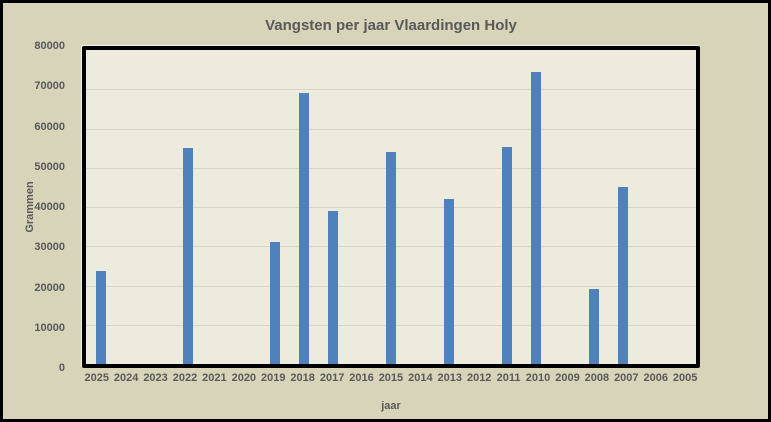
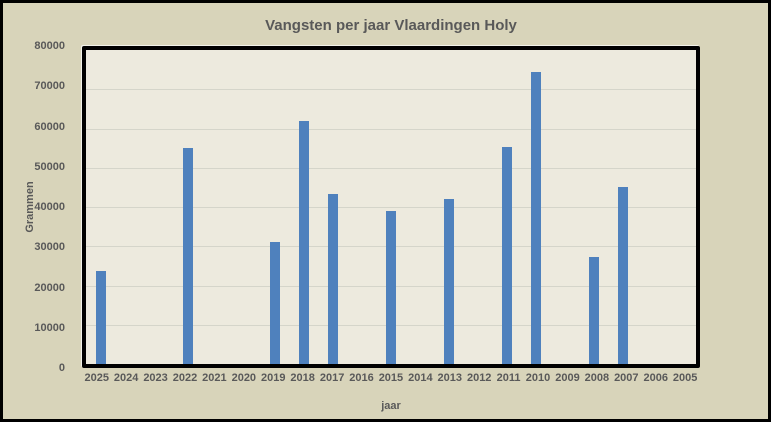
2018: 69000 -> 62000
2017: 39000 -> 43000
2015: 54000 -> 39000
2008: 19000 -> 27000
